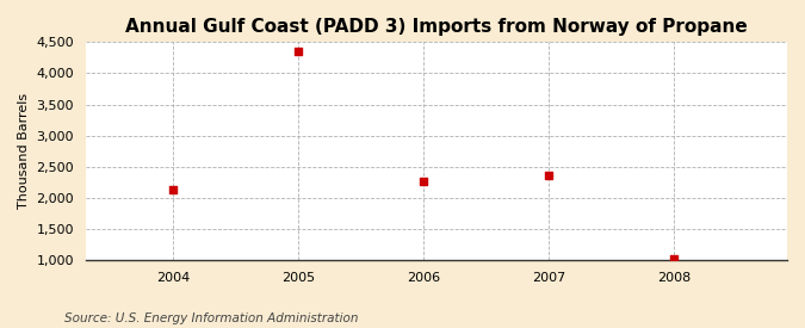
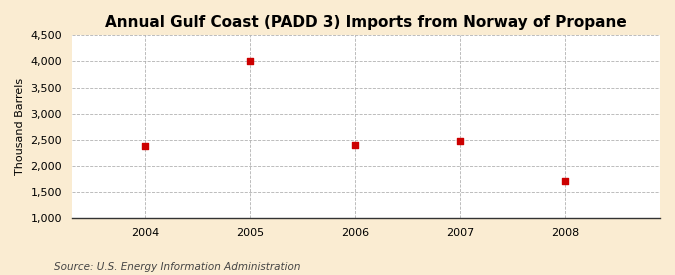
2004: 2,140 -> 2,380
2005: 4,350 -> 4,000
2006: 2,260 -> 2,400
2007: 2,360 -> 2,480
2008: 1,030 -> 1,720
